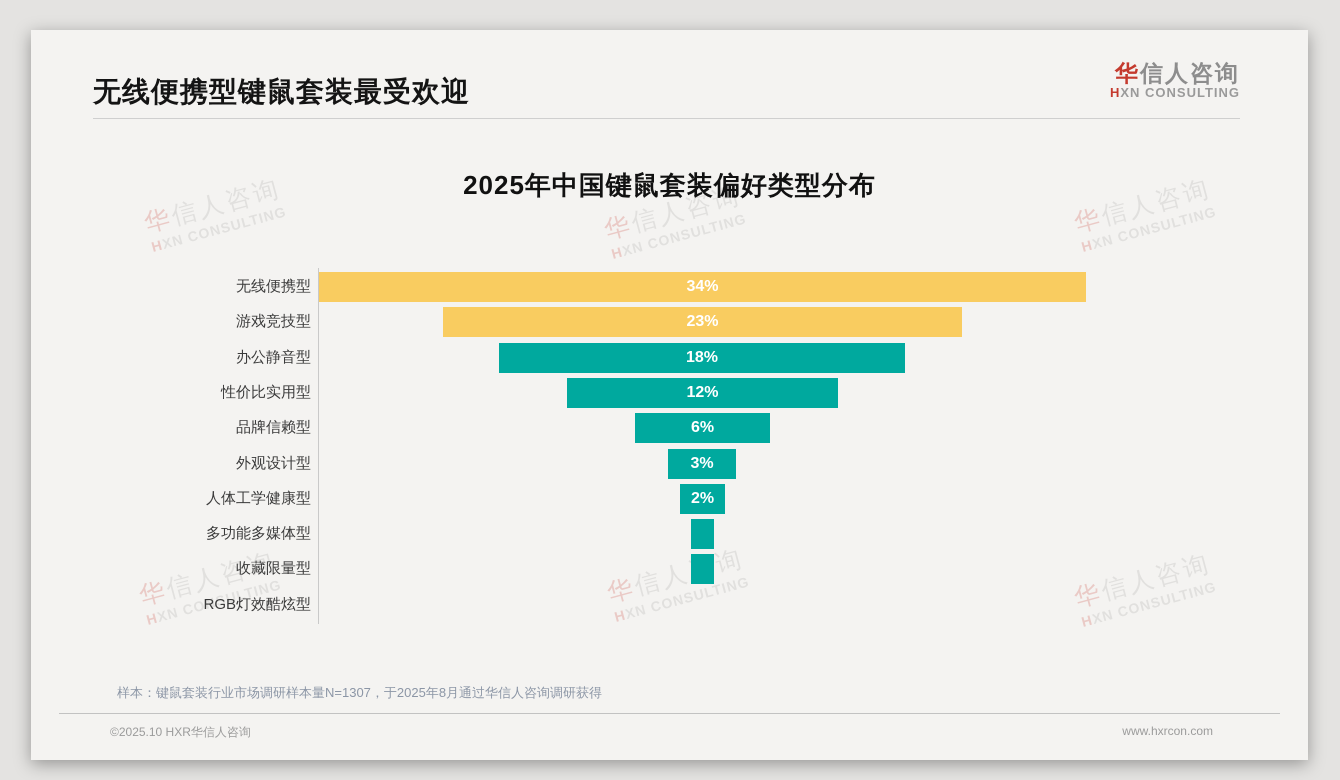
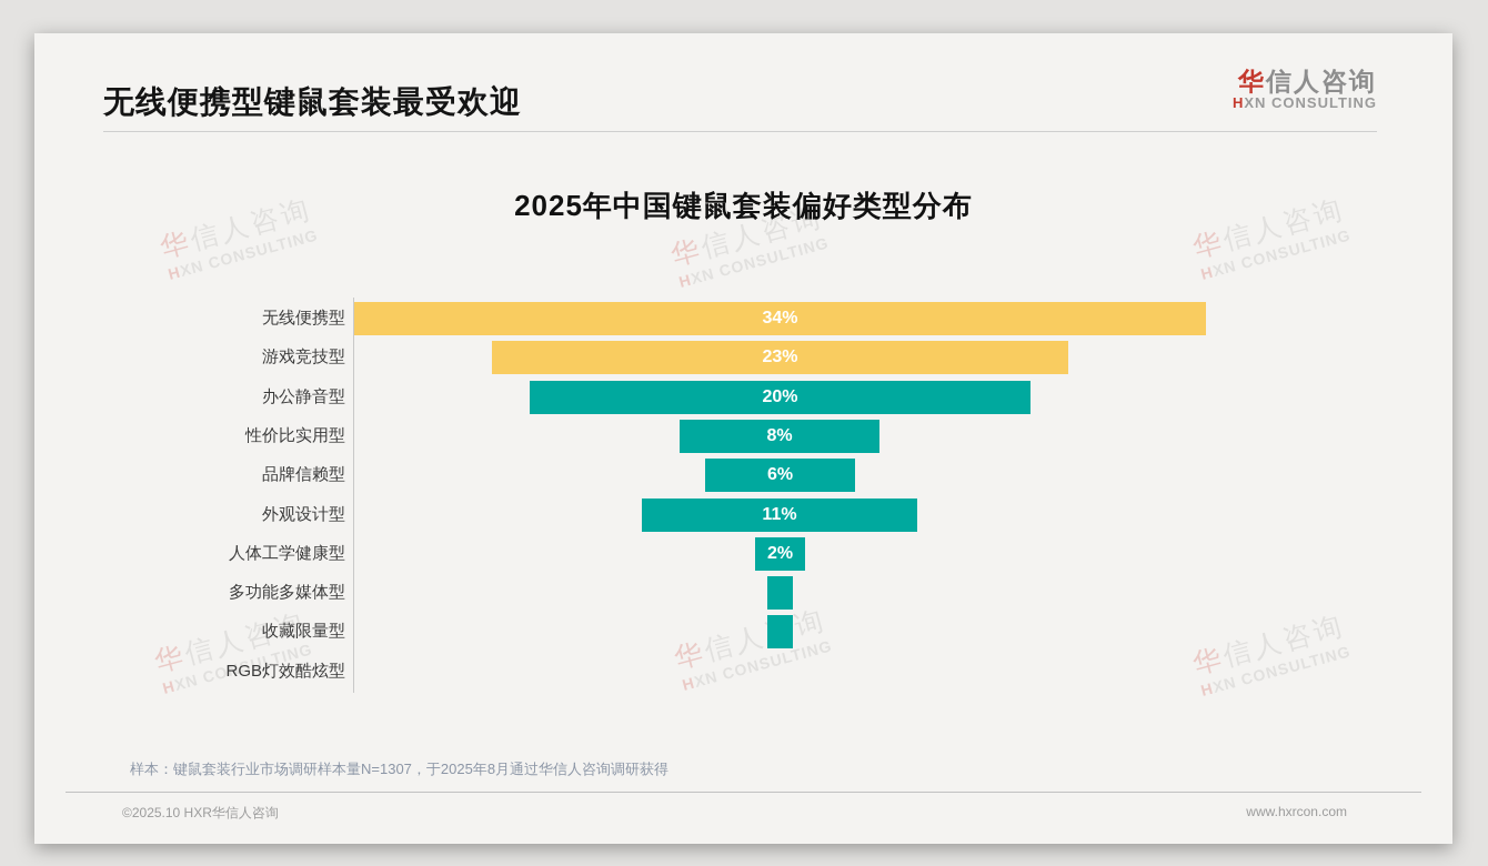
办公静音型: 18% -> 20%
性价比实用型: 12% -> 8%
外观设计型: 3% -> 11%
